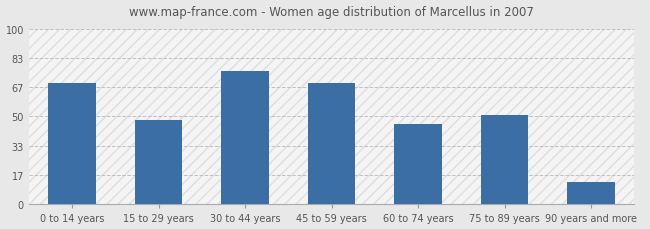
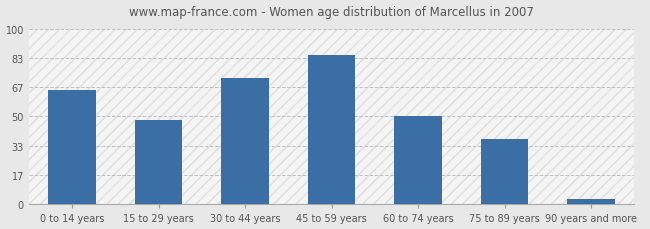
0 to 14 years: 69 -> 65
30 to 44 years: 76 -> 72
45 to 59 years: 69 -> 85
60 to 74 years: 46 -> 50
75 to 89 years: 51 -> 37
90 years and more: 13 -> 3
